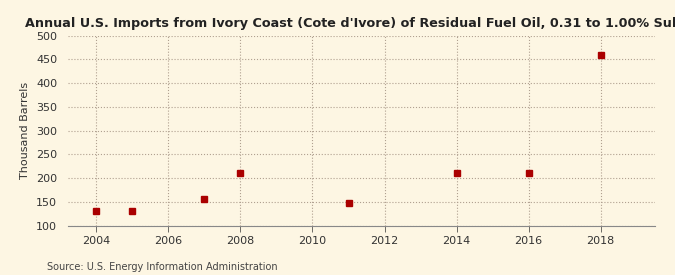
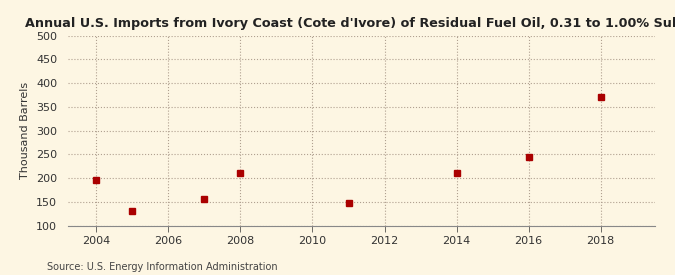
2004: 130 -> 195
2016: 210 -> 245
2018: 460 -> 370
